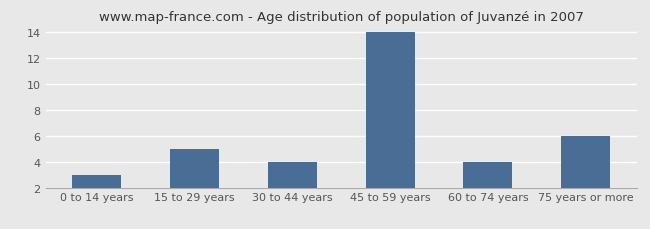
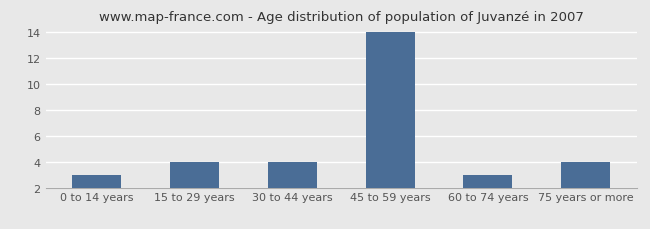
15 to 29 years: 5 -> 4
60 to 74 years: 4 -> 3
75 years or more: 6 -> 4
